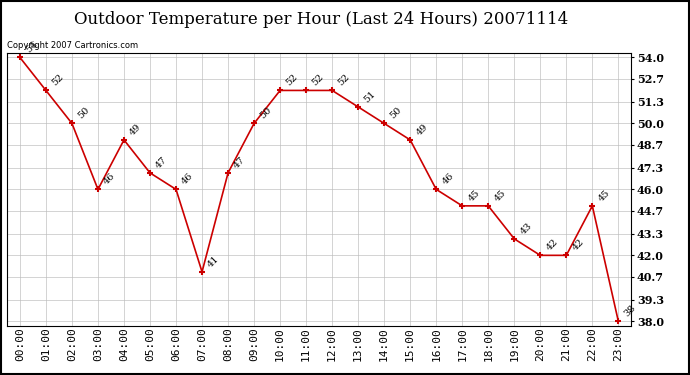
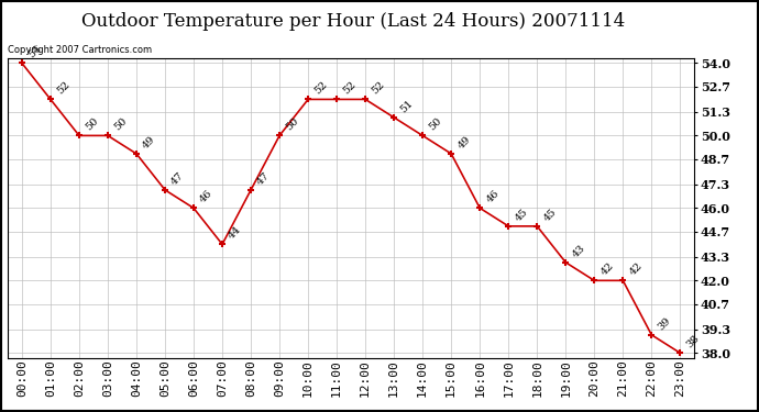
03:00: 46 -> 50
07:00: 41 -> 44
22:00: 45 -> 39
